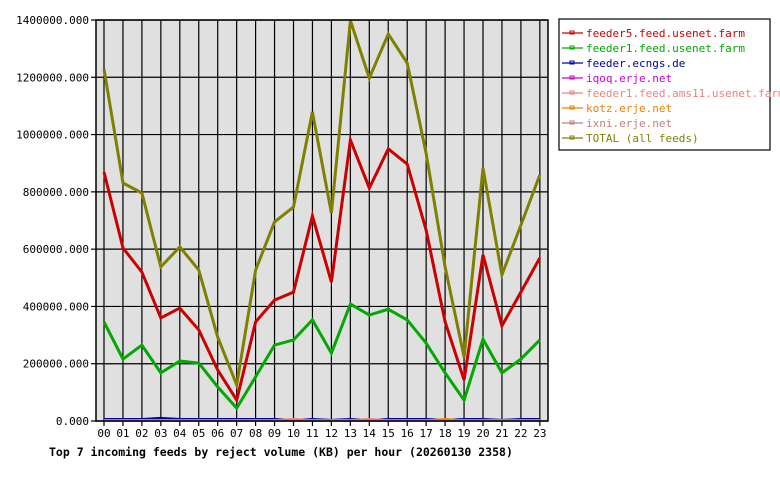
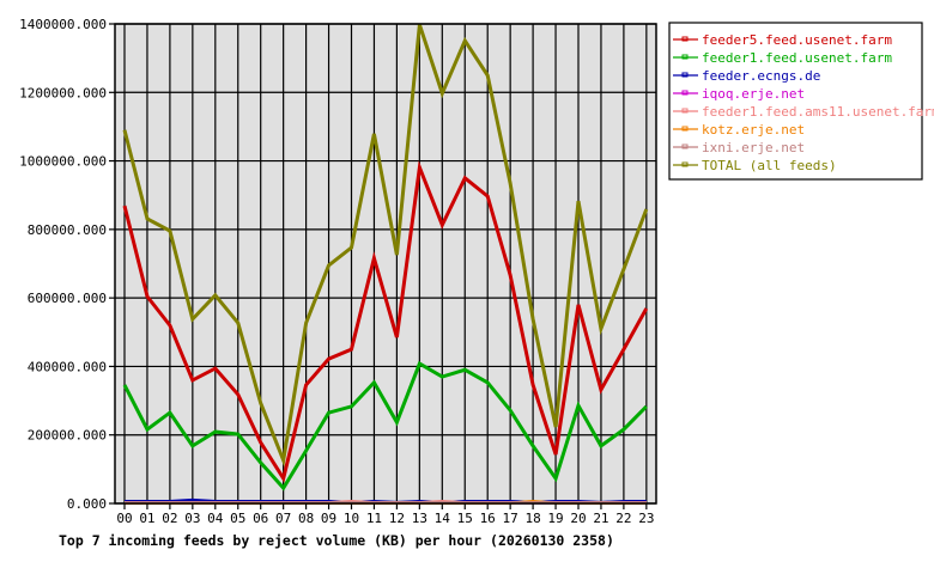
TOTAL (all feeds)/00: 1230000 -> 1090000
